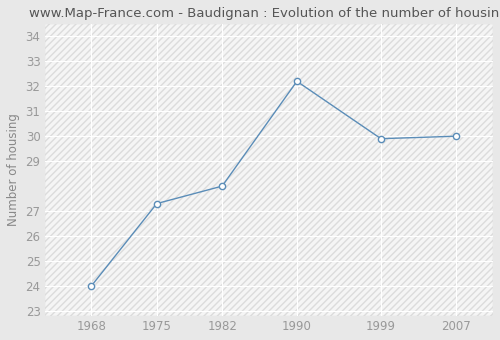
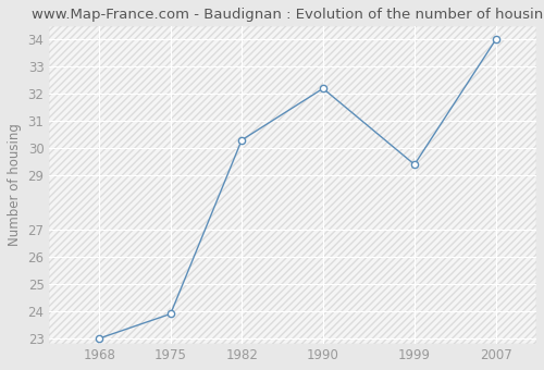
1968: 24.0 -> 23.0
1975: 27.3 -> 23.9
1982: 28.0 -> 30.3
1999: 29.9 -> 29.4
2007: 30.0 -> 34.0
